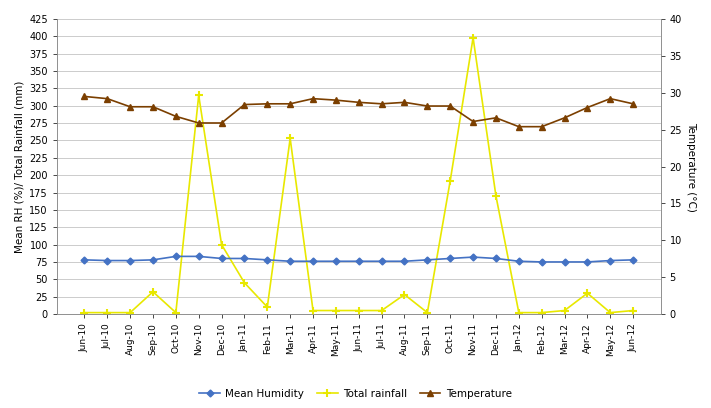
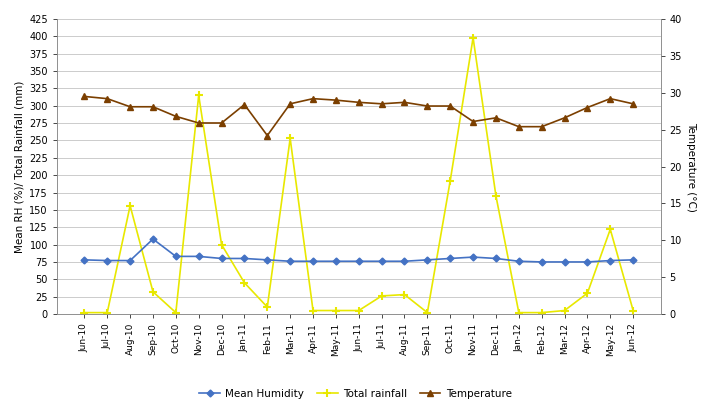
Total rainfall/Aug-10: 2 -> 156
Mean Humidity/Sep-10: 78 -> 108
Temperature/Feb-11: 28.5 -> 24.2
Total rainfall/Jul-11: 5 -> 26
Total rainfall/May-12: 2 -> 122
